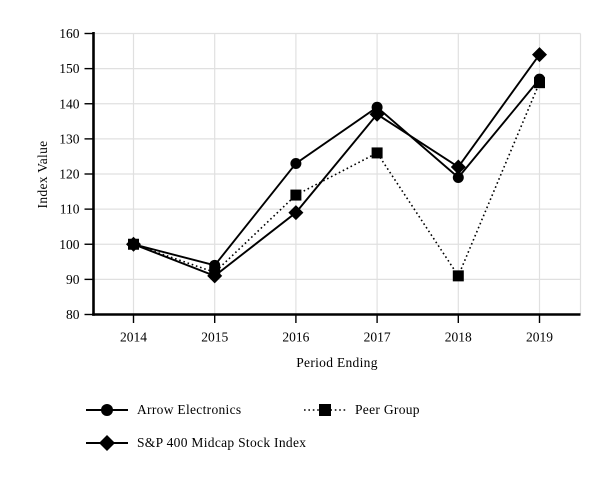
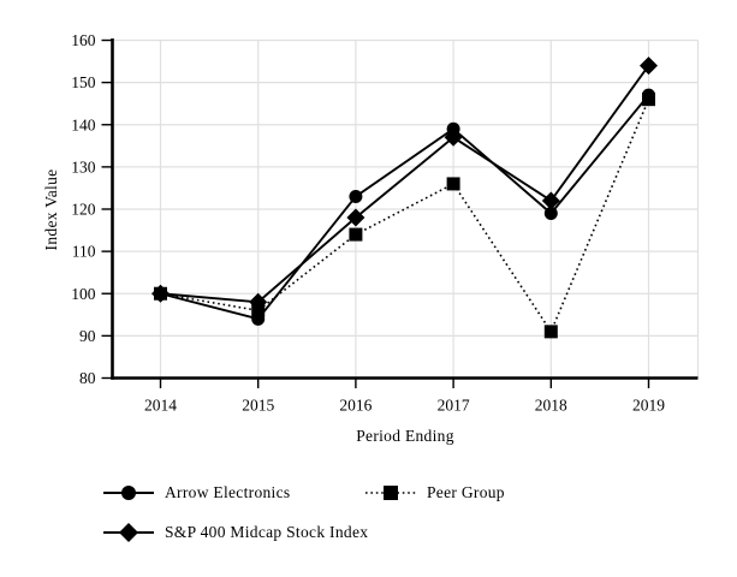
Peer Group/2015: 92 -> 96
S&P 400 Midcap Stock Index/2015: 91 -> 98
S&P 400 Midcap Stock Index/2016: 109 -> 118
